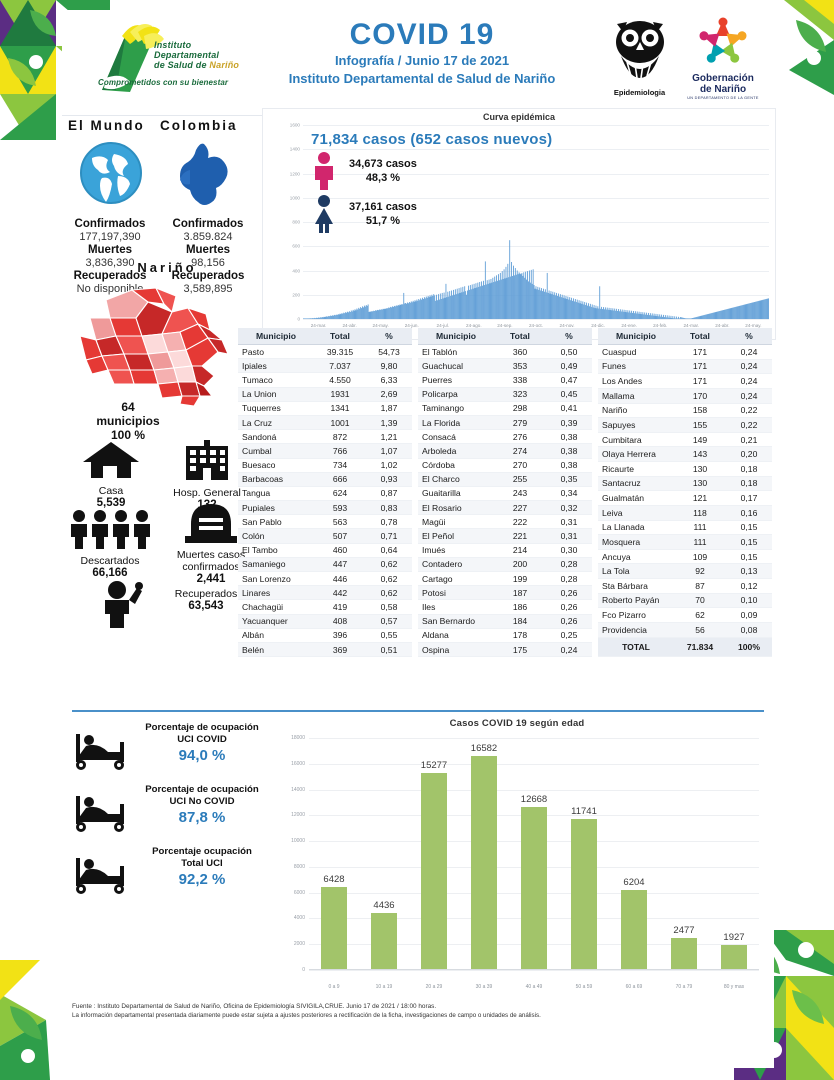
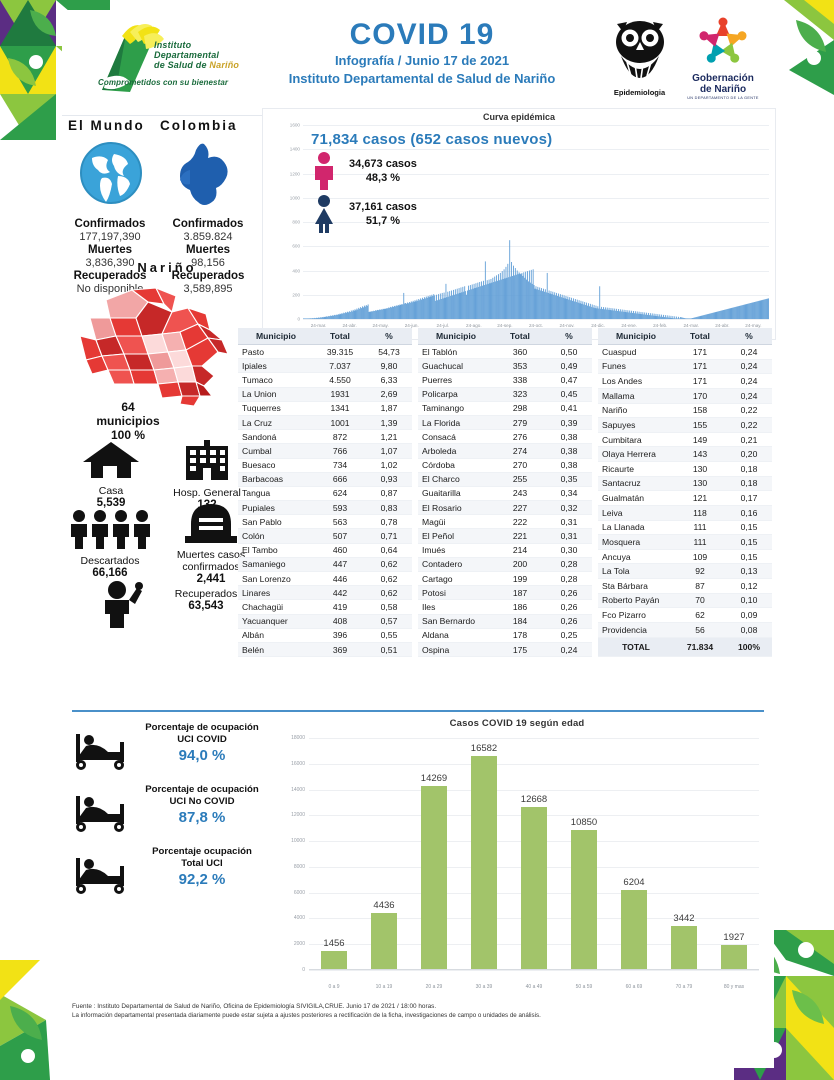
Casos COVID 19 según edad/0 a 9: 6428 -> 1456
Casos COVID 19 según edad/20 a 29: 15277 -> 14269
Casos COVID 19 según edad/50 a 59: 11741 -> 10850
Casos COVID 19 según edad/70 a 79: 2477 -> 3442
